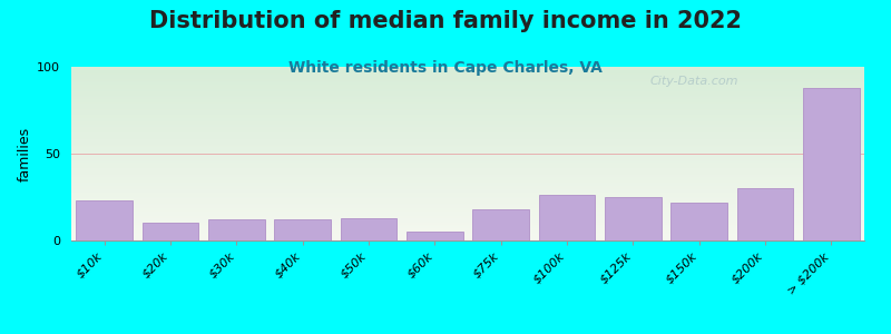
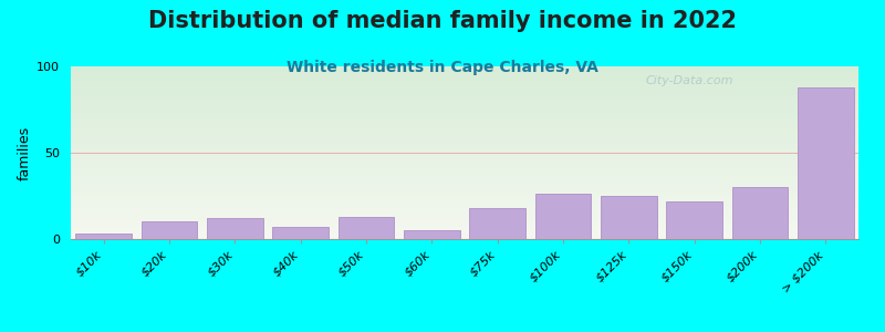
$10k: 23 -> 3
$40k: 12 -> 7
